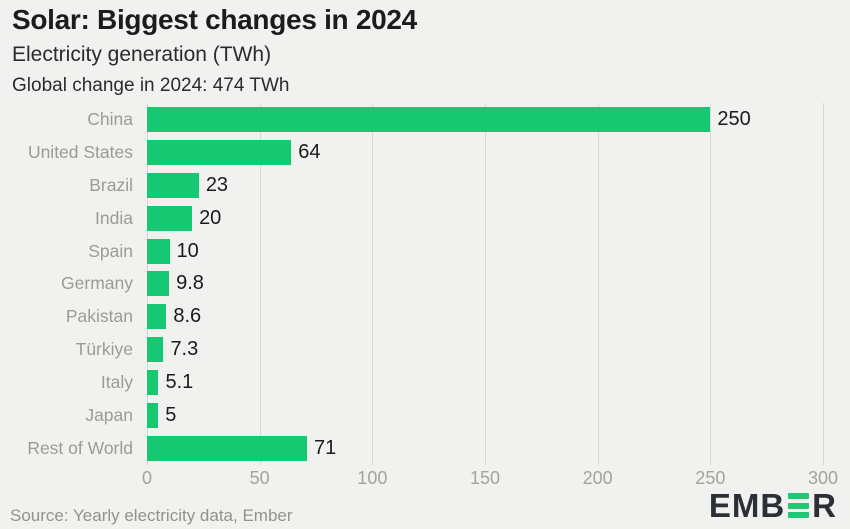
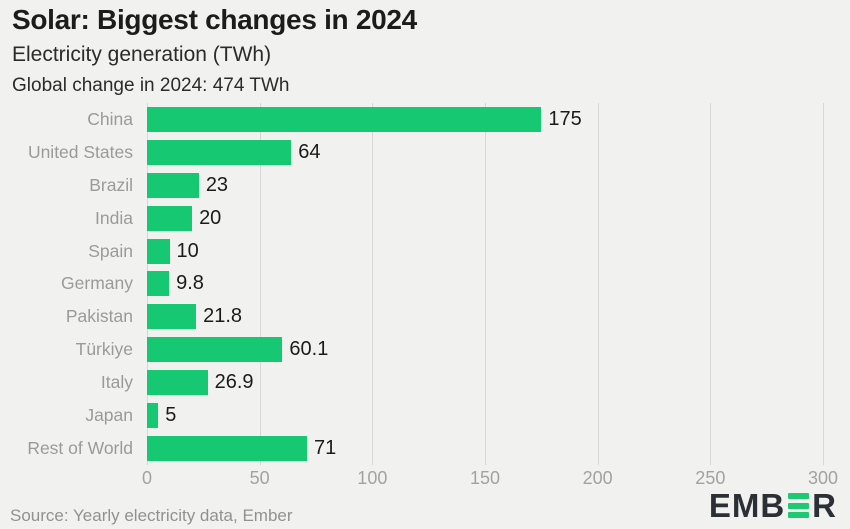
China: 250 -> 175
Pakistan: 8.6 -> 21.8
Türkiye: 7.3 -> 60.1
Italy: 5.1 -> 26.9
